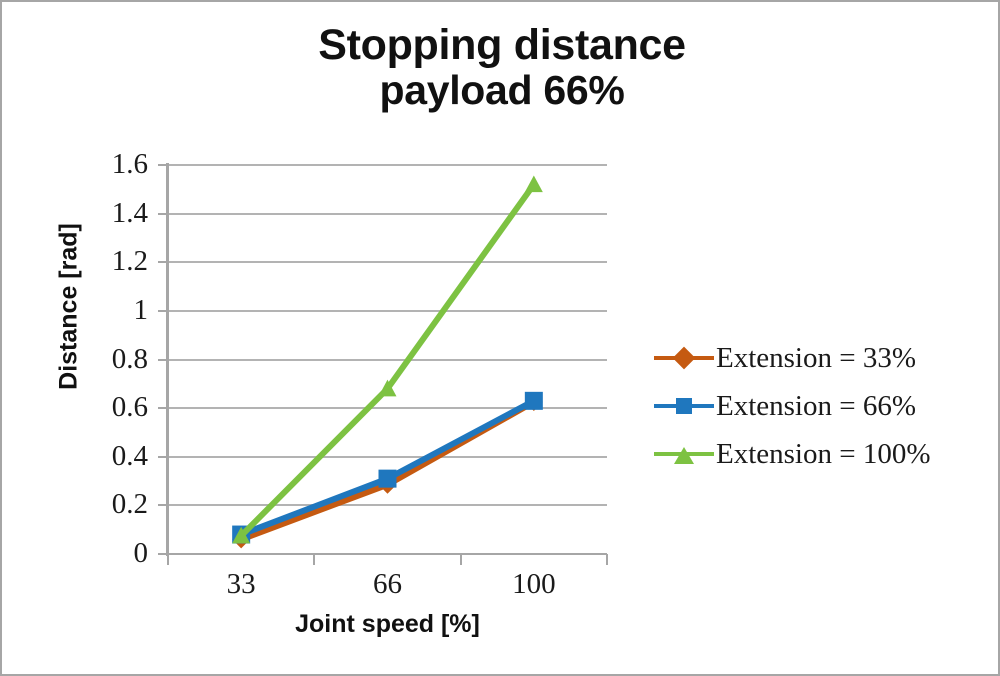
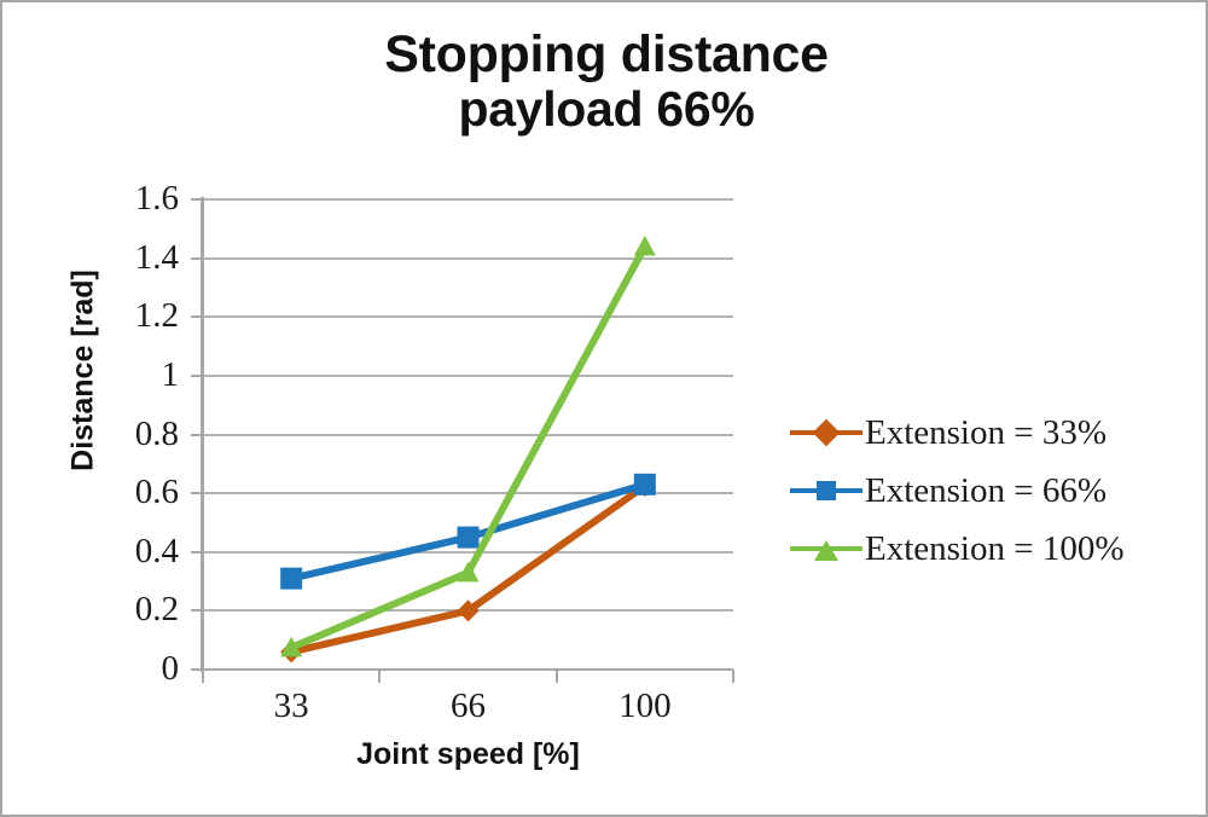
Extension = 66%/33: 0.08 -> 0.31
Extension = 33%/66: 0.28 -> 0.20
Extension = 66%/66: 0.31 -> 0.45
Extension = 100%/66: 0.68 -> 0.33
Extension = 100%/100: 1.52 -> 1.44
